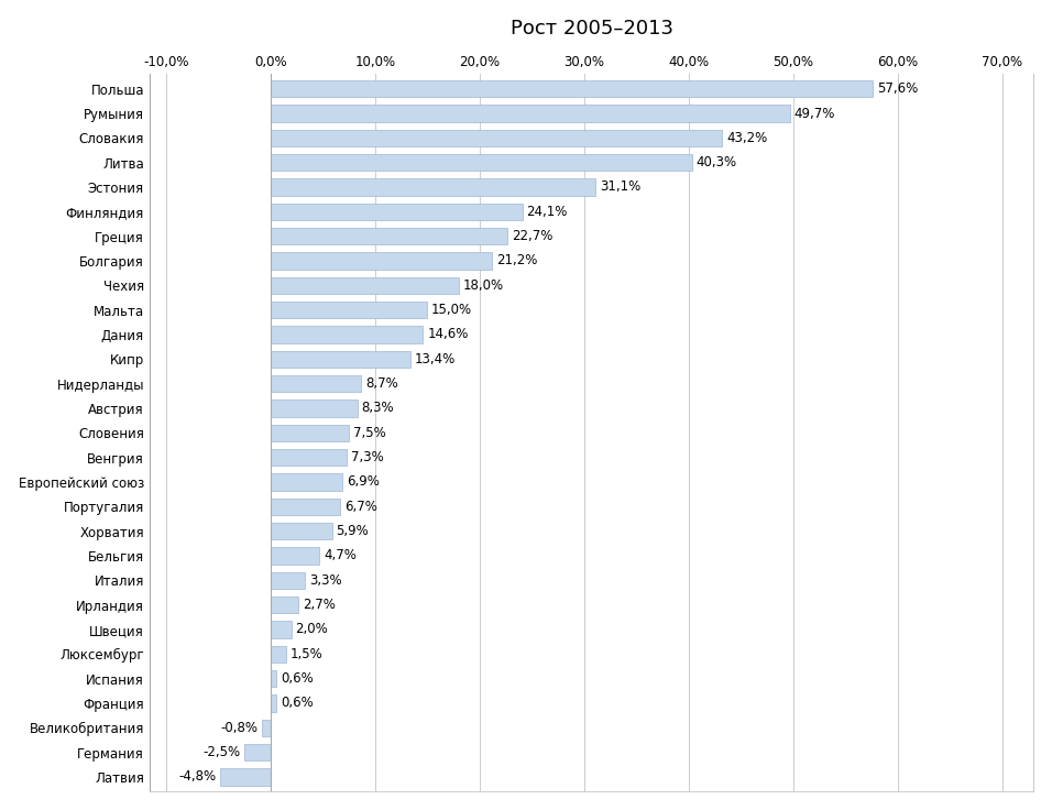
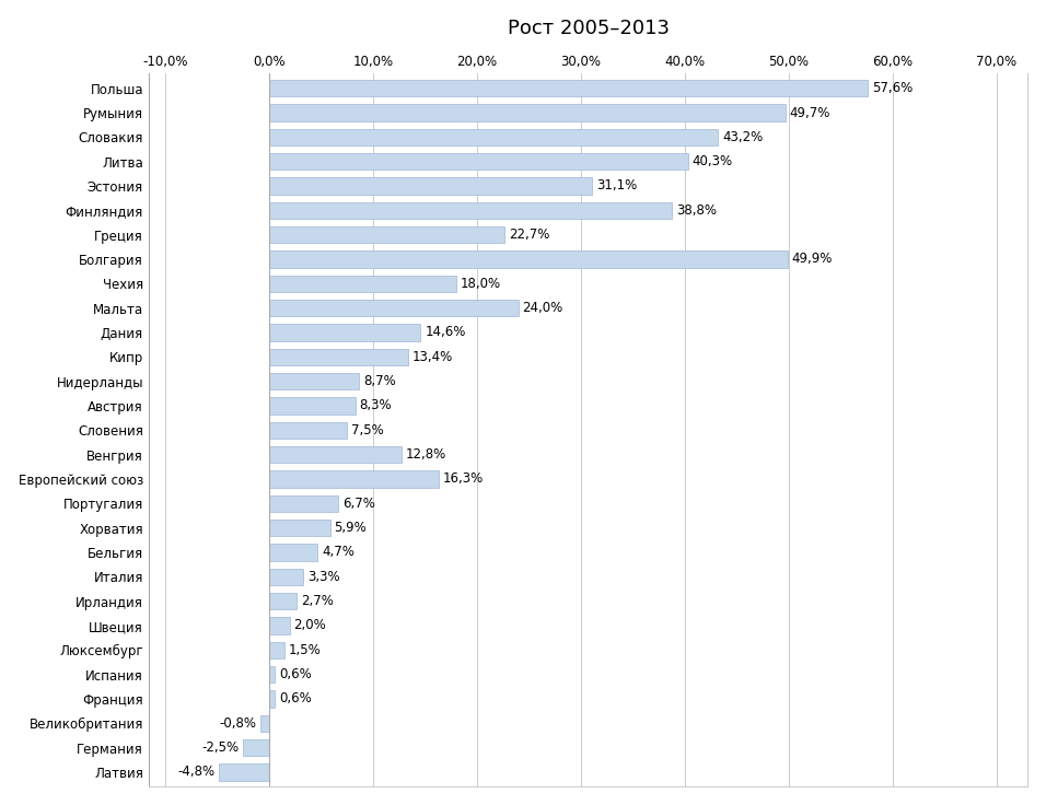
Финляндия: 24,1% -> 38,8%
Болгария: 21,2% -> 49,9%
Мальта: 15,0% -> 24,0%
Венгрия: 7,3% -> 12,8%
Европейский союз: 6,9% -> 16,3%
